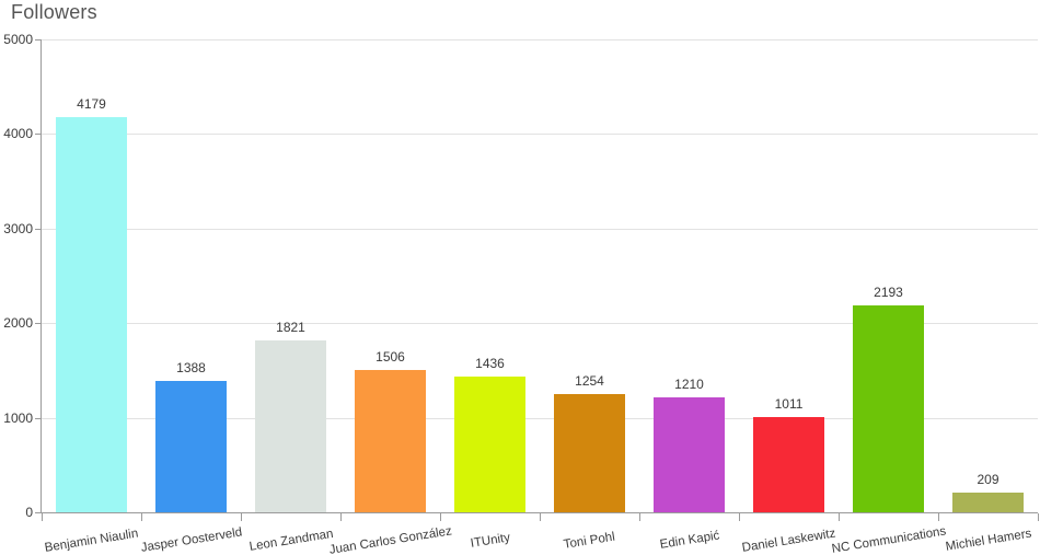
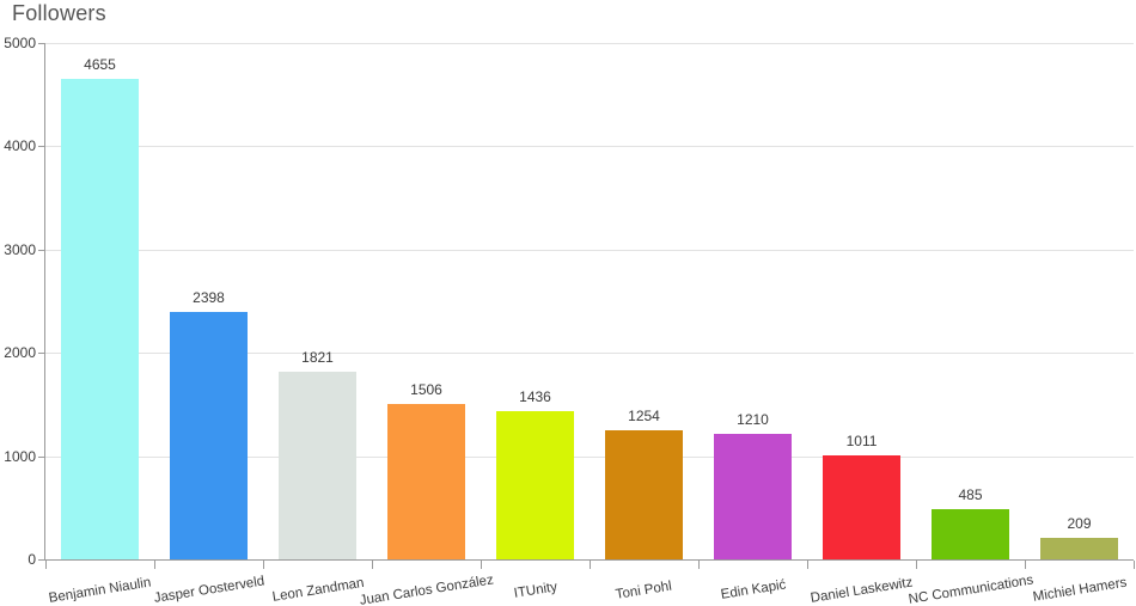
Benjamin Niaulin: 4179 -> 4655
Jasper Oosterveld: 1388 -> 2398
NC Communications: 2193 -> 485
